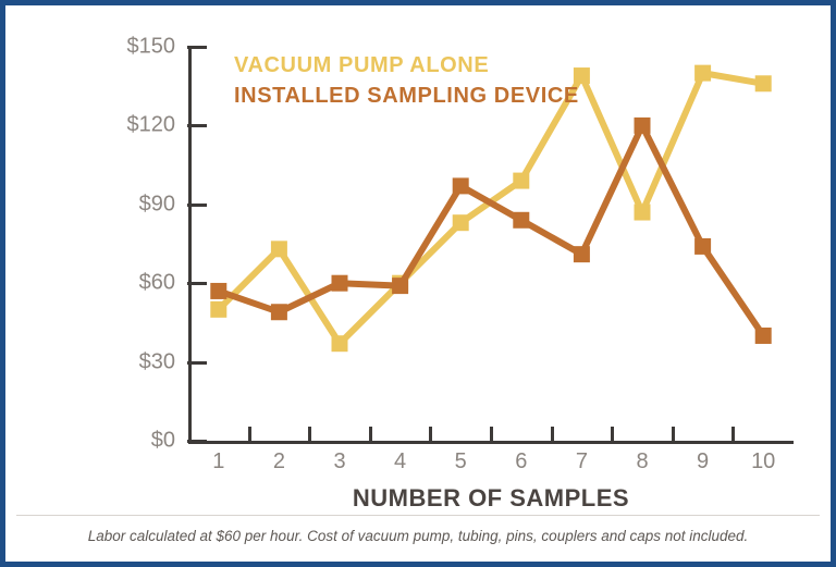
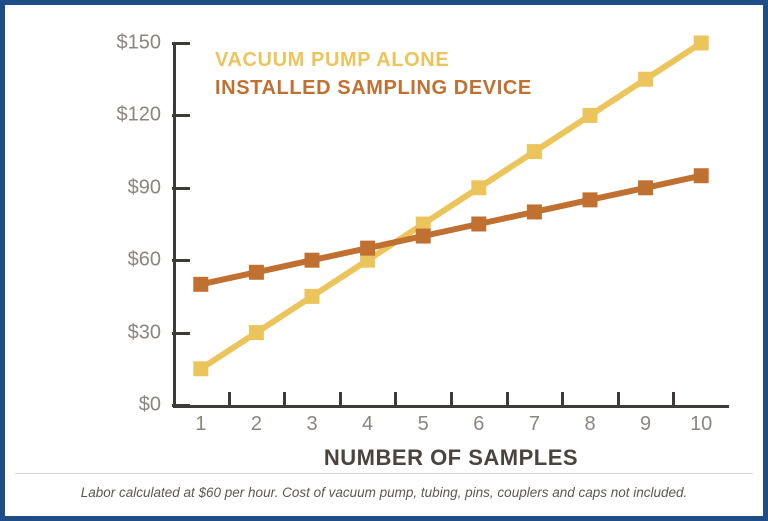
VACUUM PUMP ALONE/1: $50 -> $15
INSTALLED SAMPLING DEVICE/1: $57 -> $50
VACUUM PUMP ALONE/2: $73 -> $30
INSTALLED SAMPLING DEVICE/2: $49 -> $55
VACUUM PUMP ALONE/3: $37 -> $45
INSTALLED SAMPLING DEVICE/4: $59 -> $65
VACUUM PUMP ALONE/5: $83 -> $75
INSTALLED SAMPLING DEVICE/5: $97 -> $70
VACUUM PUMP ALONE/6: $99 -> $90
INSTALLED SAMPLING DEVICE/6: $84 -> $75
VACUUM PUMP ALONE/7: $139 -> $105
INSTALLED SAMPLING DEVICE/7: $71 -> $80
VACUUM PUMP ALONE/8: $87 -> $120
INSTALLED SAMPLING DEVICE/8: $120 -> $85
VACUUM PUMP ALONE/9: $140 -> $135
INSTALLED SAMPLING DEVICE/9: $74 -> $90
VACUUM PUMP ALONE/10: $136 -> $150
INSTALLED SAMPLING DEVICE/10: $40 -> $95
